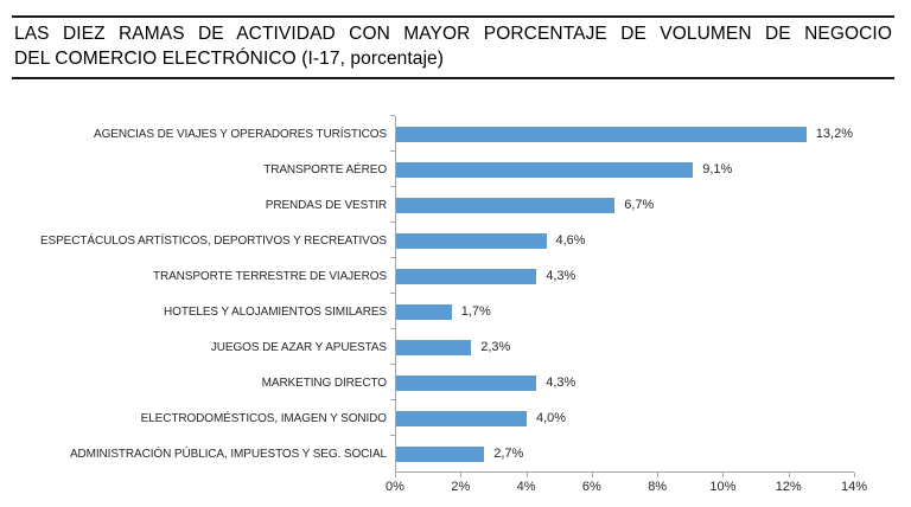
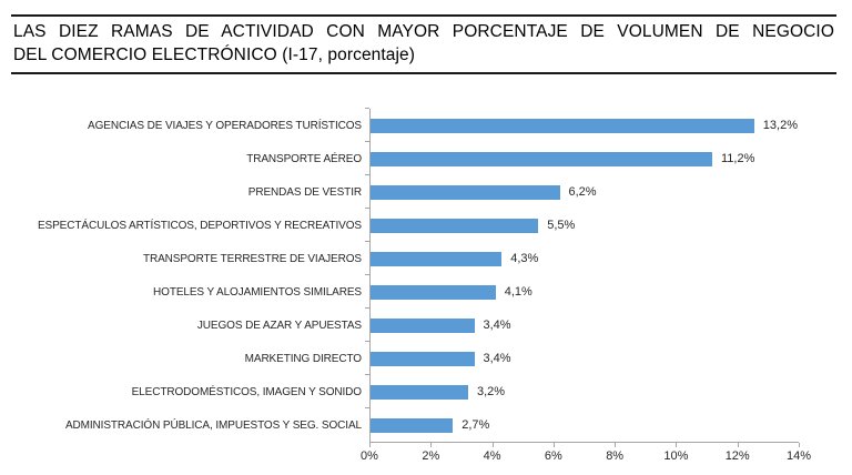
TRANSPORTE AÉREO: 9,1% -> 11,2%
PRENDAS DE VESTIR: 6,7% -> 6,2%
ESPECTÁCULOS ARTÍSTICOS, DEPORTIVOS Y RECREATIVOS: 4,6% -> 5,5%
HOTELES Y ALOJAMIENTOS SIMILARES: 1,7% -> 4,1%
JUEGOS DE AZAR Y APUESTAS: 2,3% -> 3,4%
MARKETING DIRECTO: 4,3% -> 3,4%
ELECTRODOMÉSTICOS, IMAGEN Y SONIDO: 4,0% -> 3,2%
